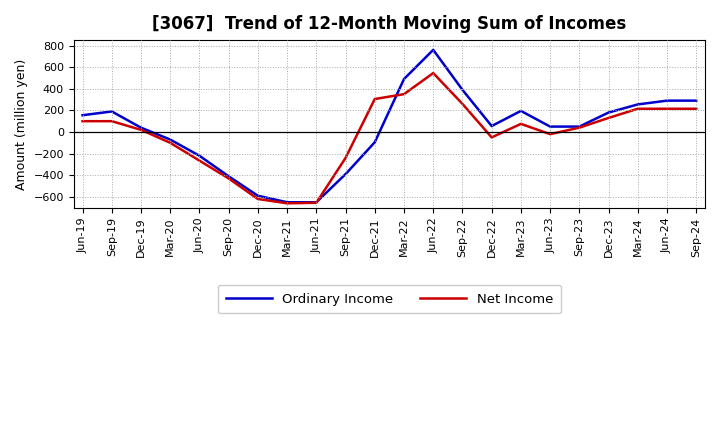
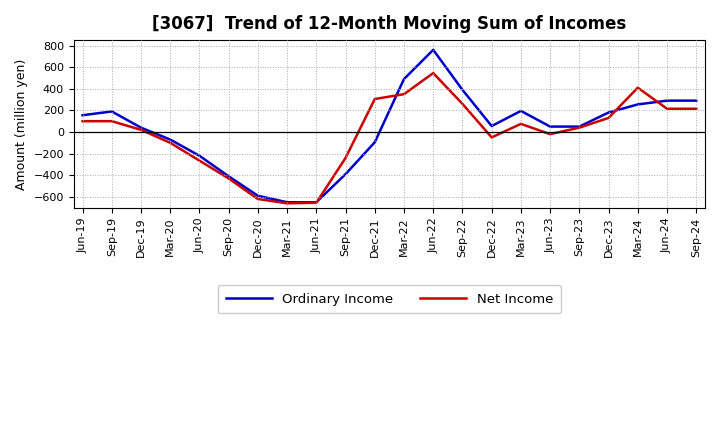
Net Income/Mar-24: 220 -> 410
